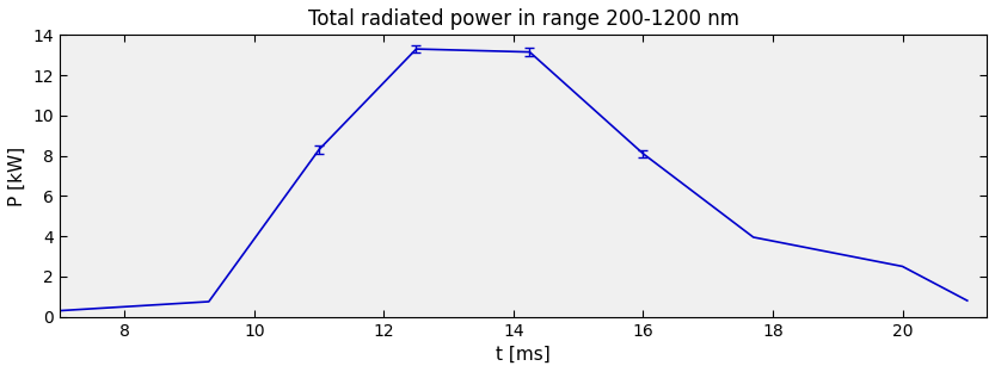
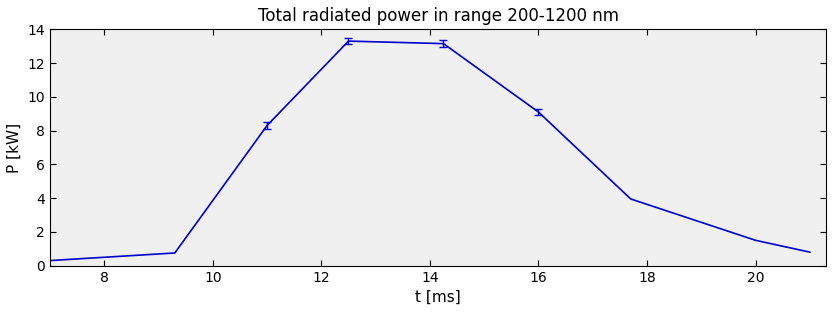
16: 8.1 -> 9.1
20: 2.5 -> 1.5
